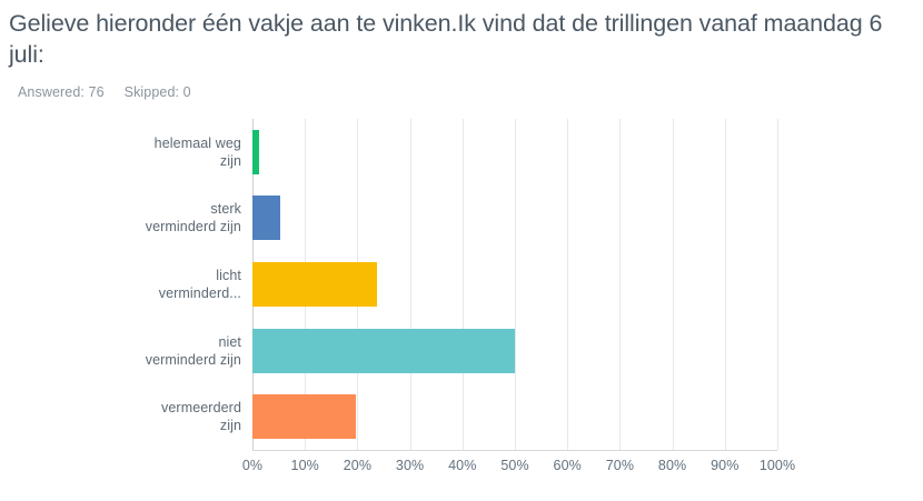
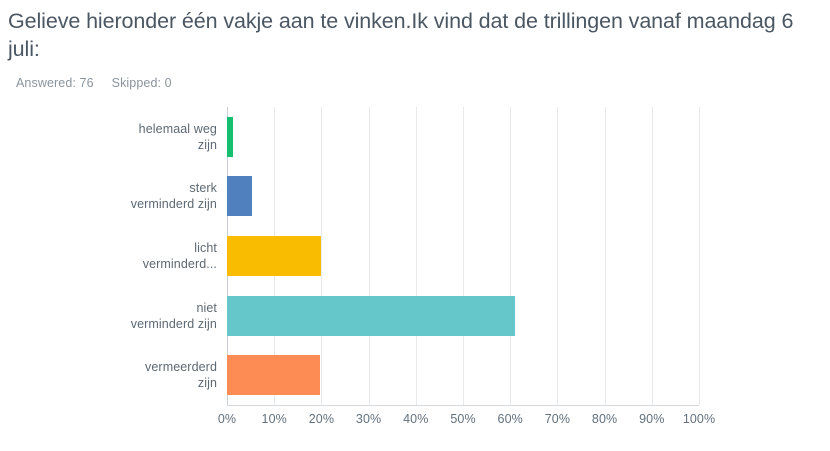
licht verminderd...: 24% -> 20%
niet verminderd zijn: 50% -> 61%
